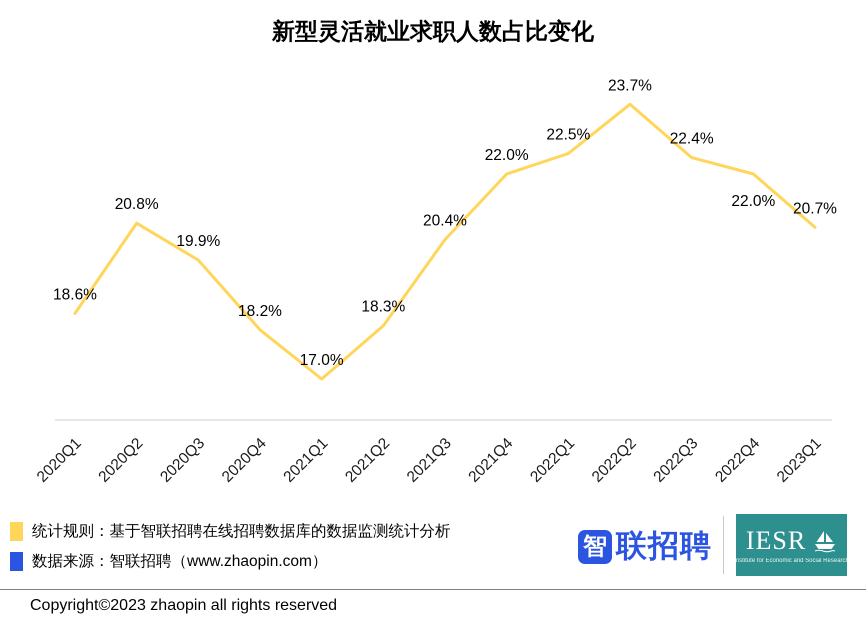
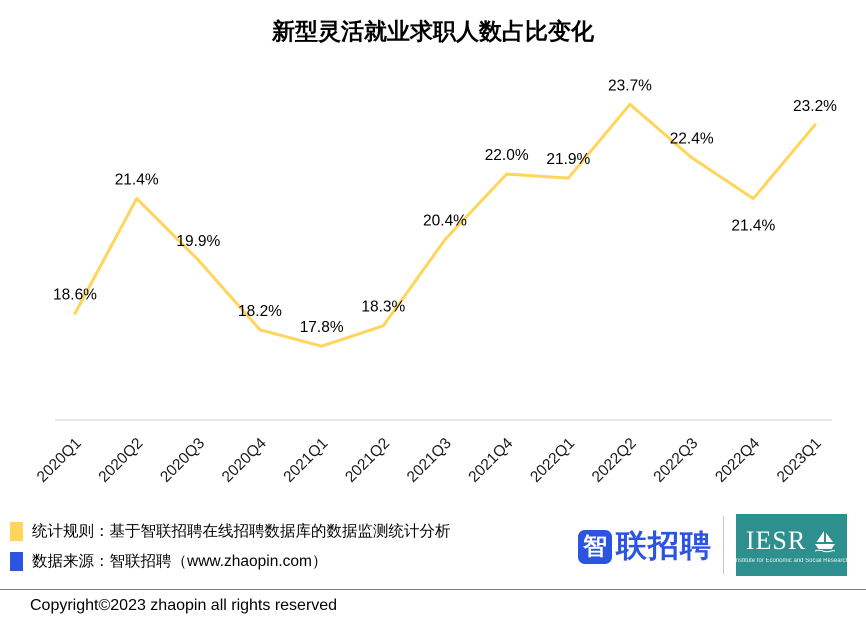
2020Q2: 20.8% -> 21.4%
2021Q1: 17.0% -> 17.8%
2022Q1: 22.5% -> 21.9%
2022Q4: 22.0% -> 21.4%
2023Q1: 20.7% -> 23.2%
